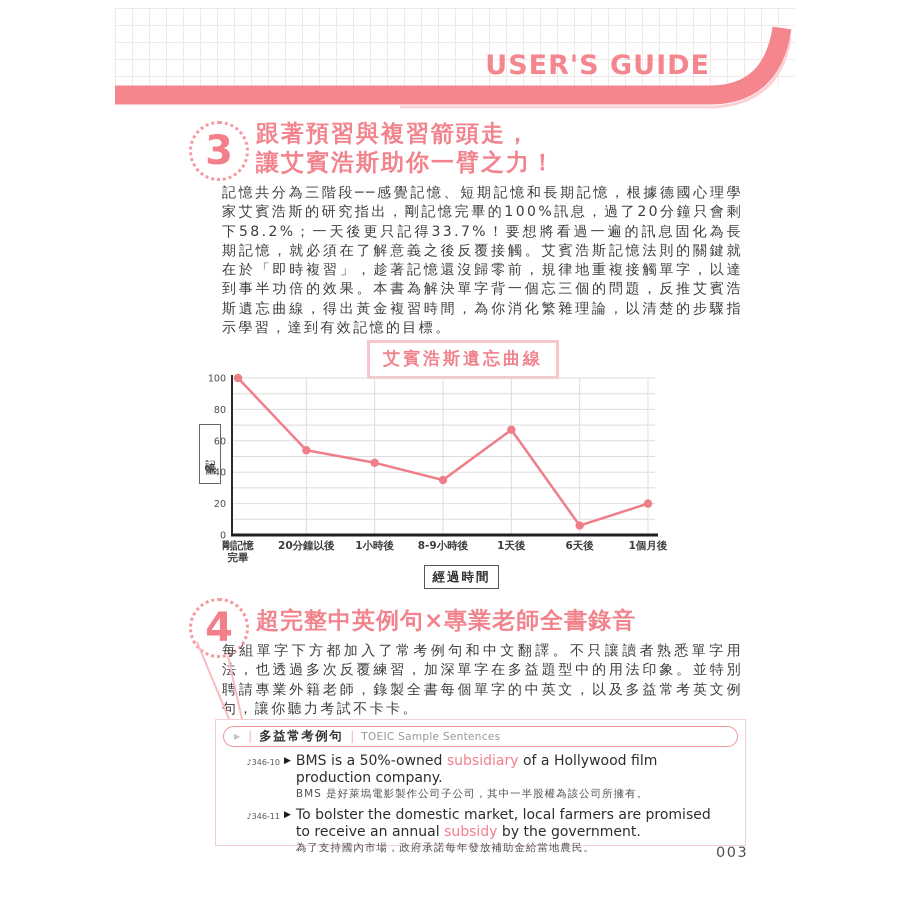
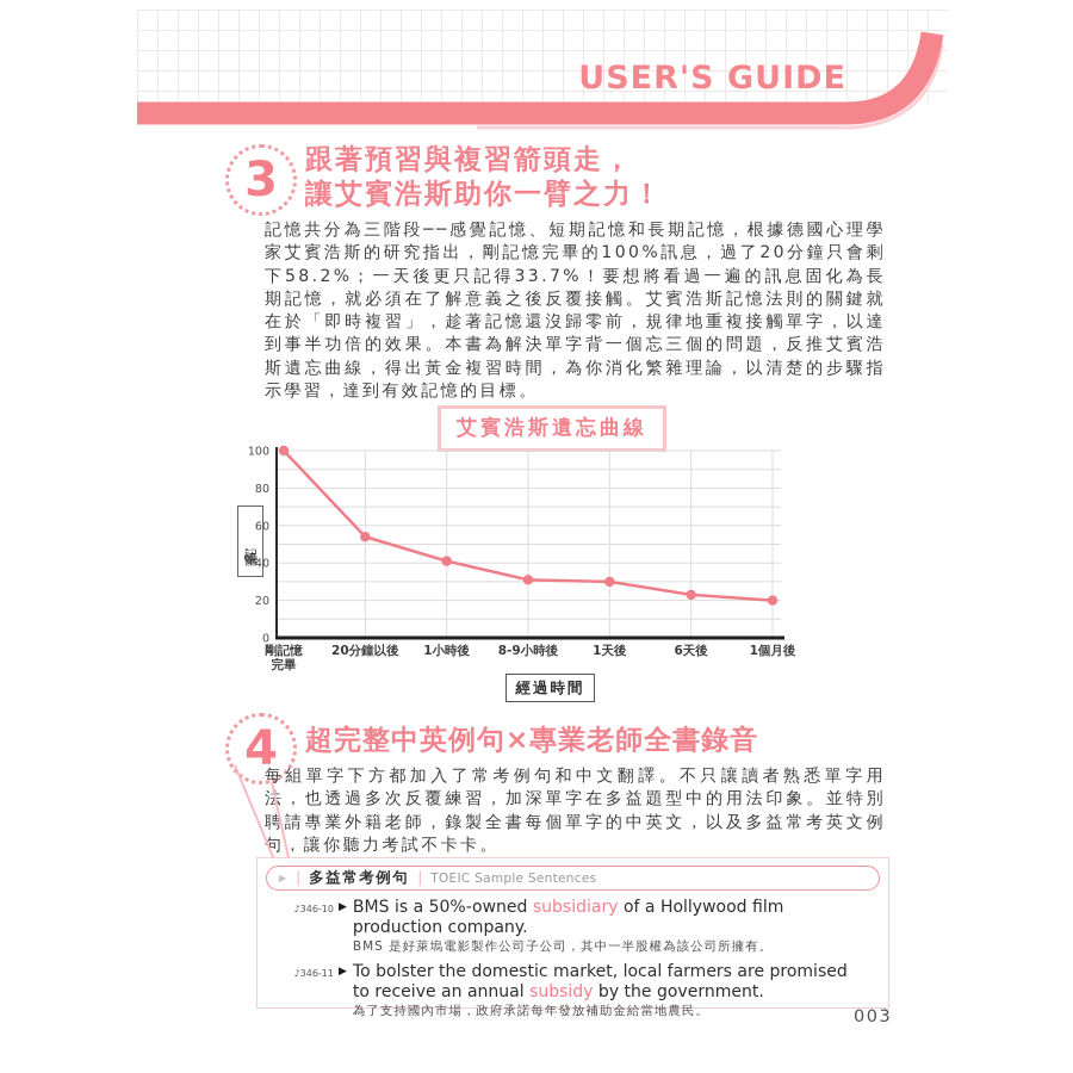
1小時後: 46 -> 41
8-9小時後: 35 -> 31
1天後: 67 -> 30
6天後: 6 -> 23
